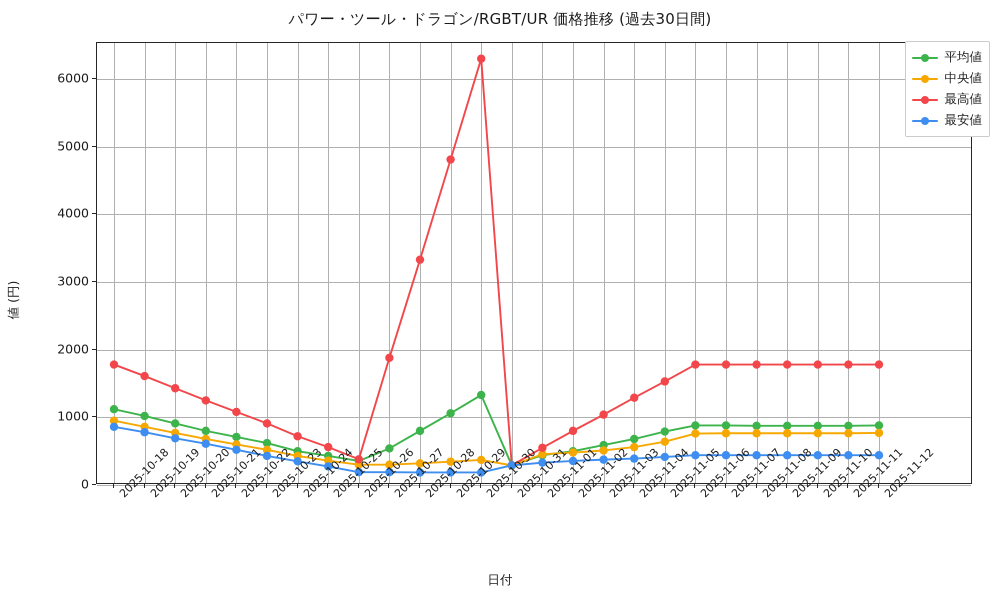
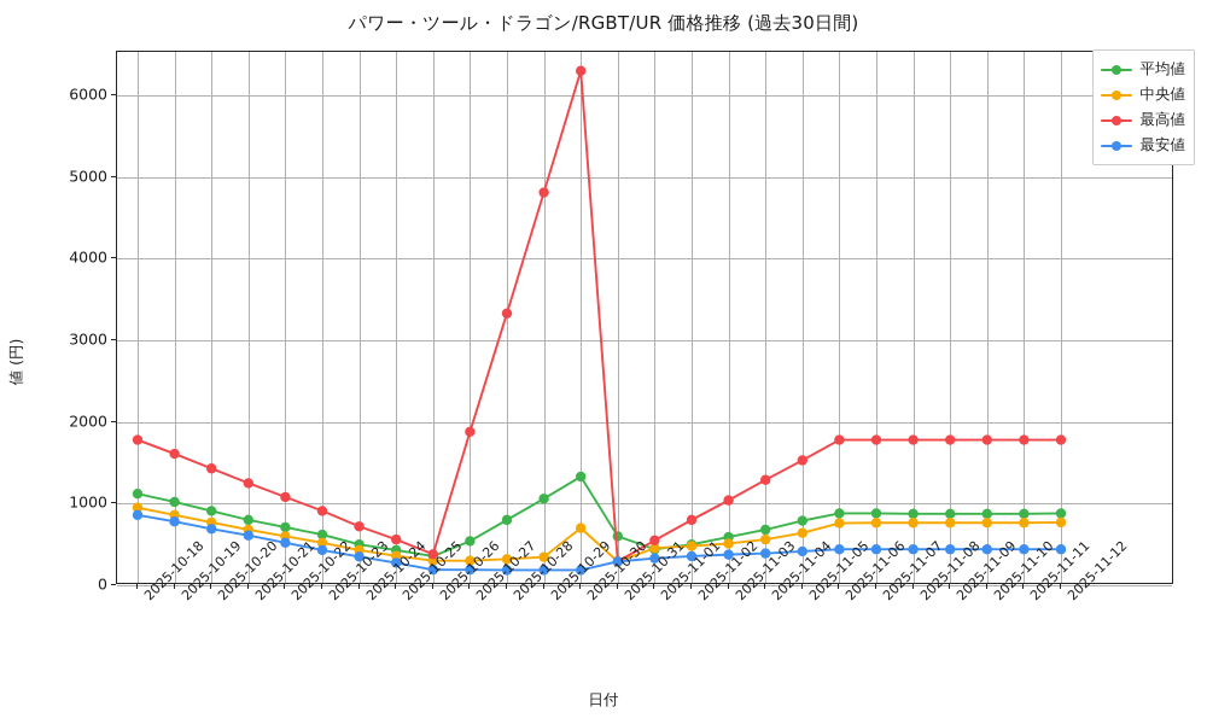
中央値/2025-10-30: 400 -> 700
平均値/2025-10-31: 300 -> 600
